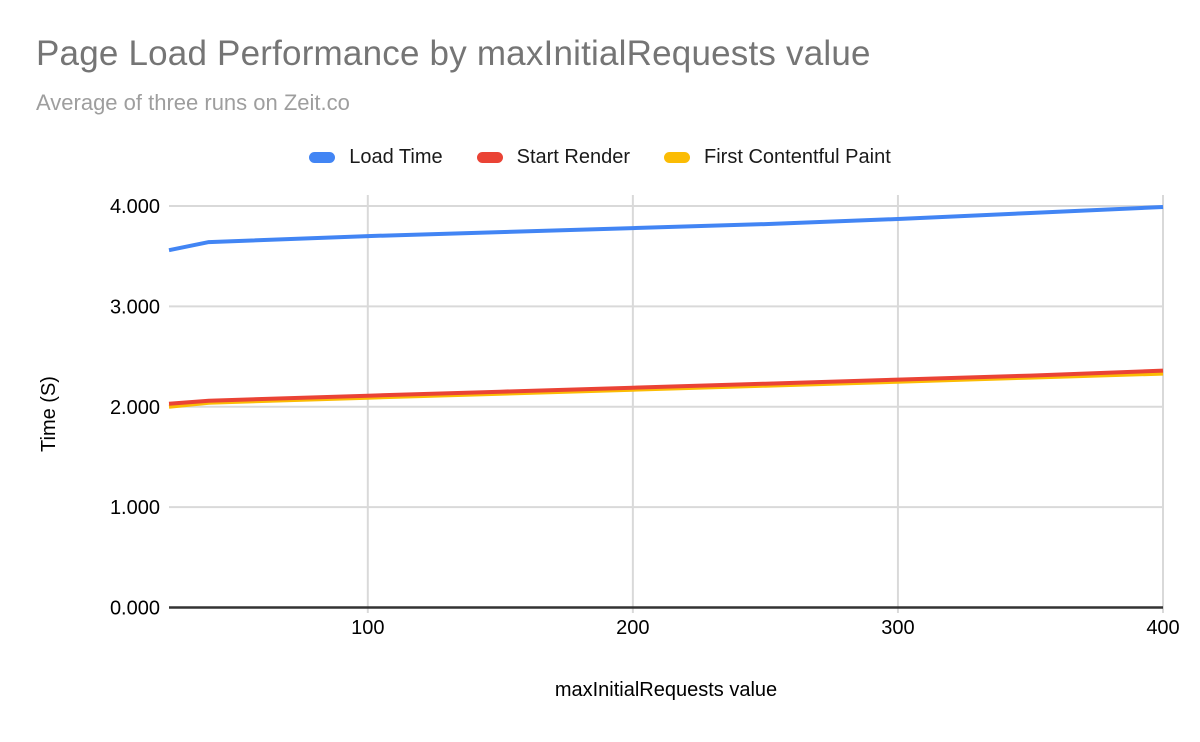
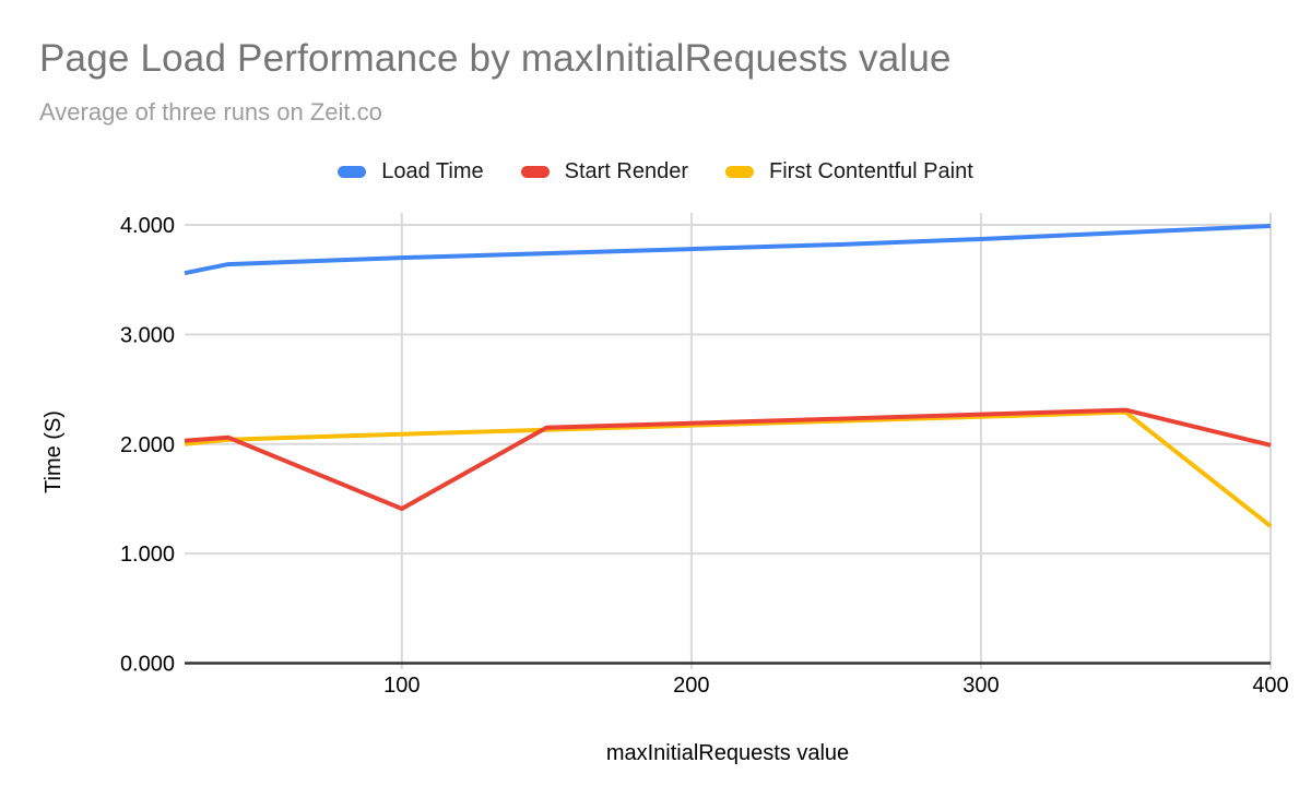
Start Render/100: 2.11 -> 1.41
Start Render/400: 2.36 -> 1.99
First Contentful Paint/400: 2.33 -> 1.25
